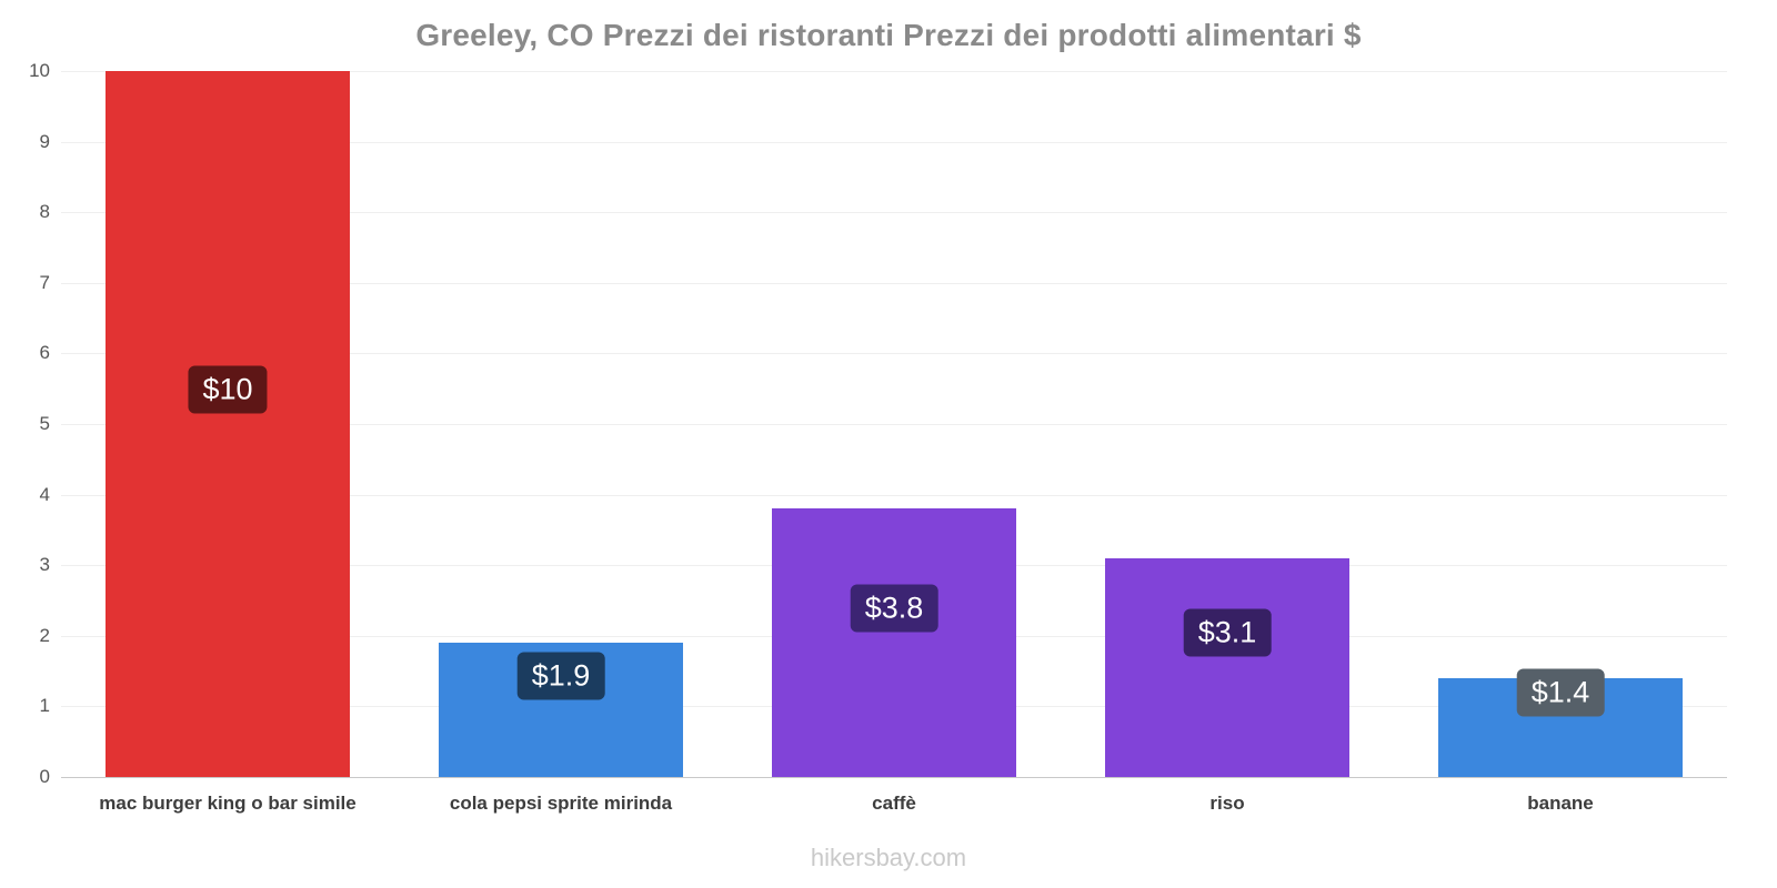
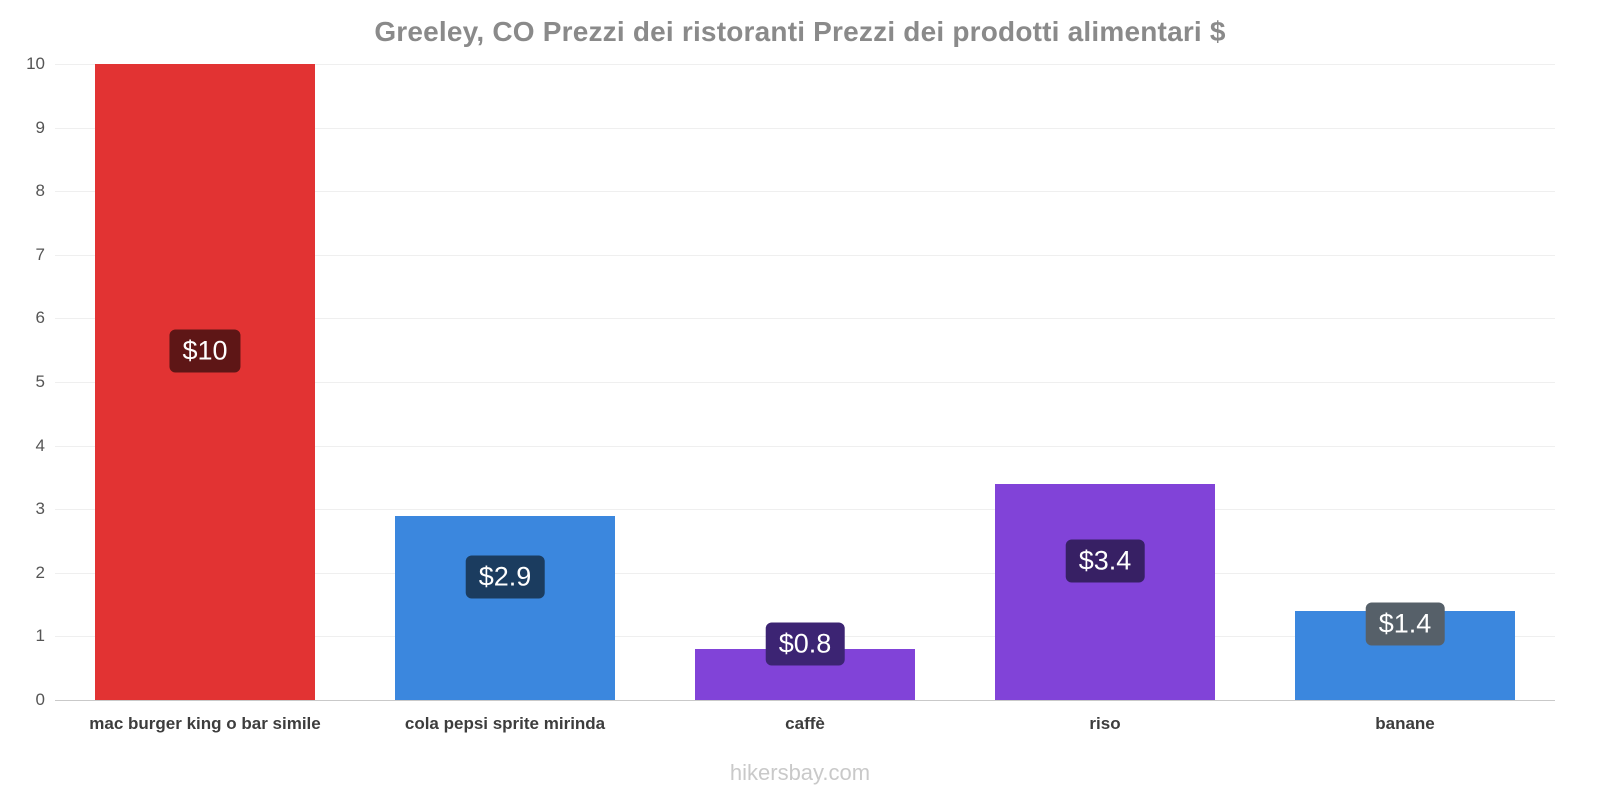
cola pepsi sprite mirinda: $1.9 -> $2.9
caffè: $3.8 -> $0.8
riso: $3.1 -> $3.4
